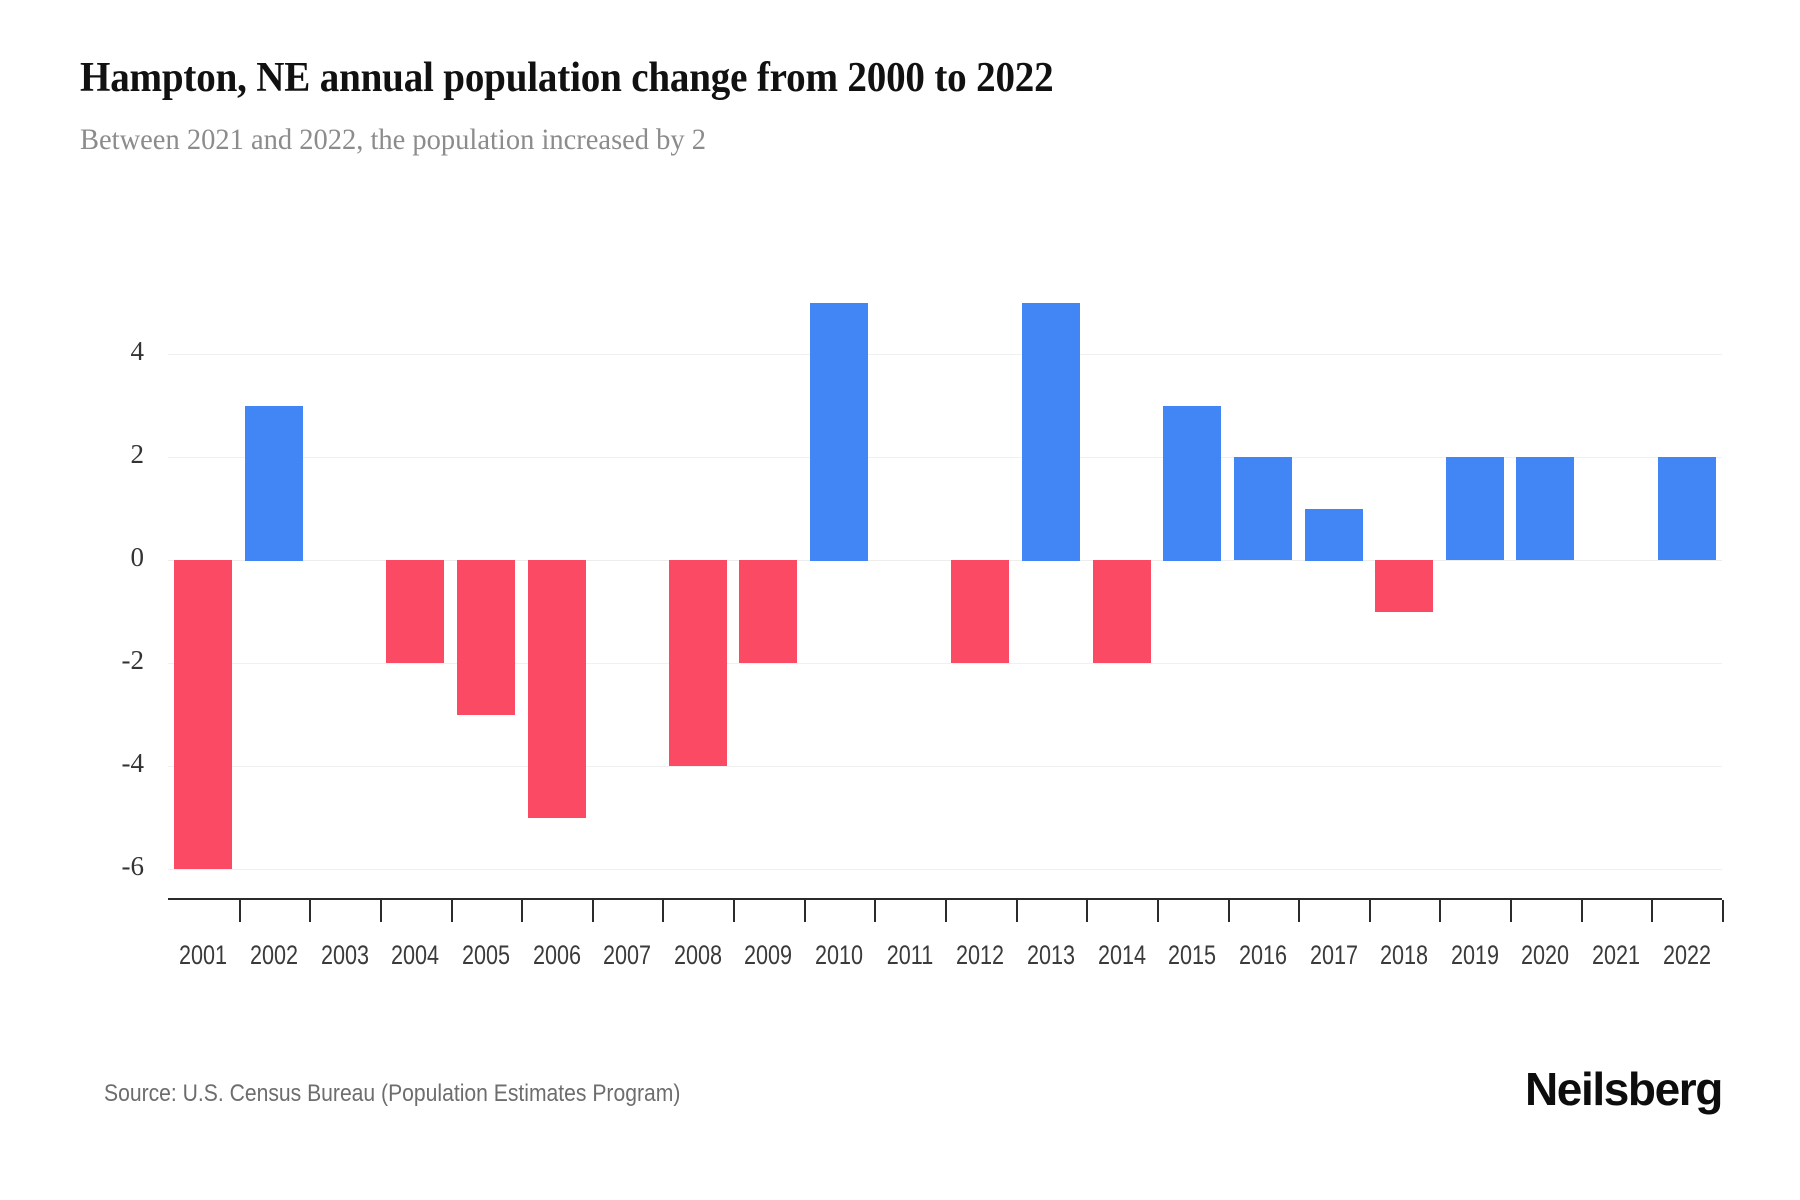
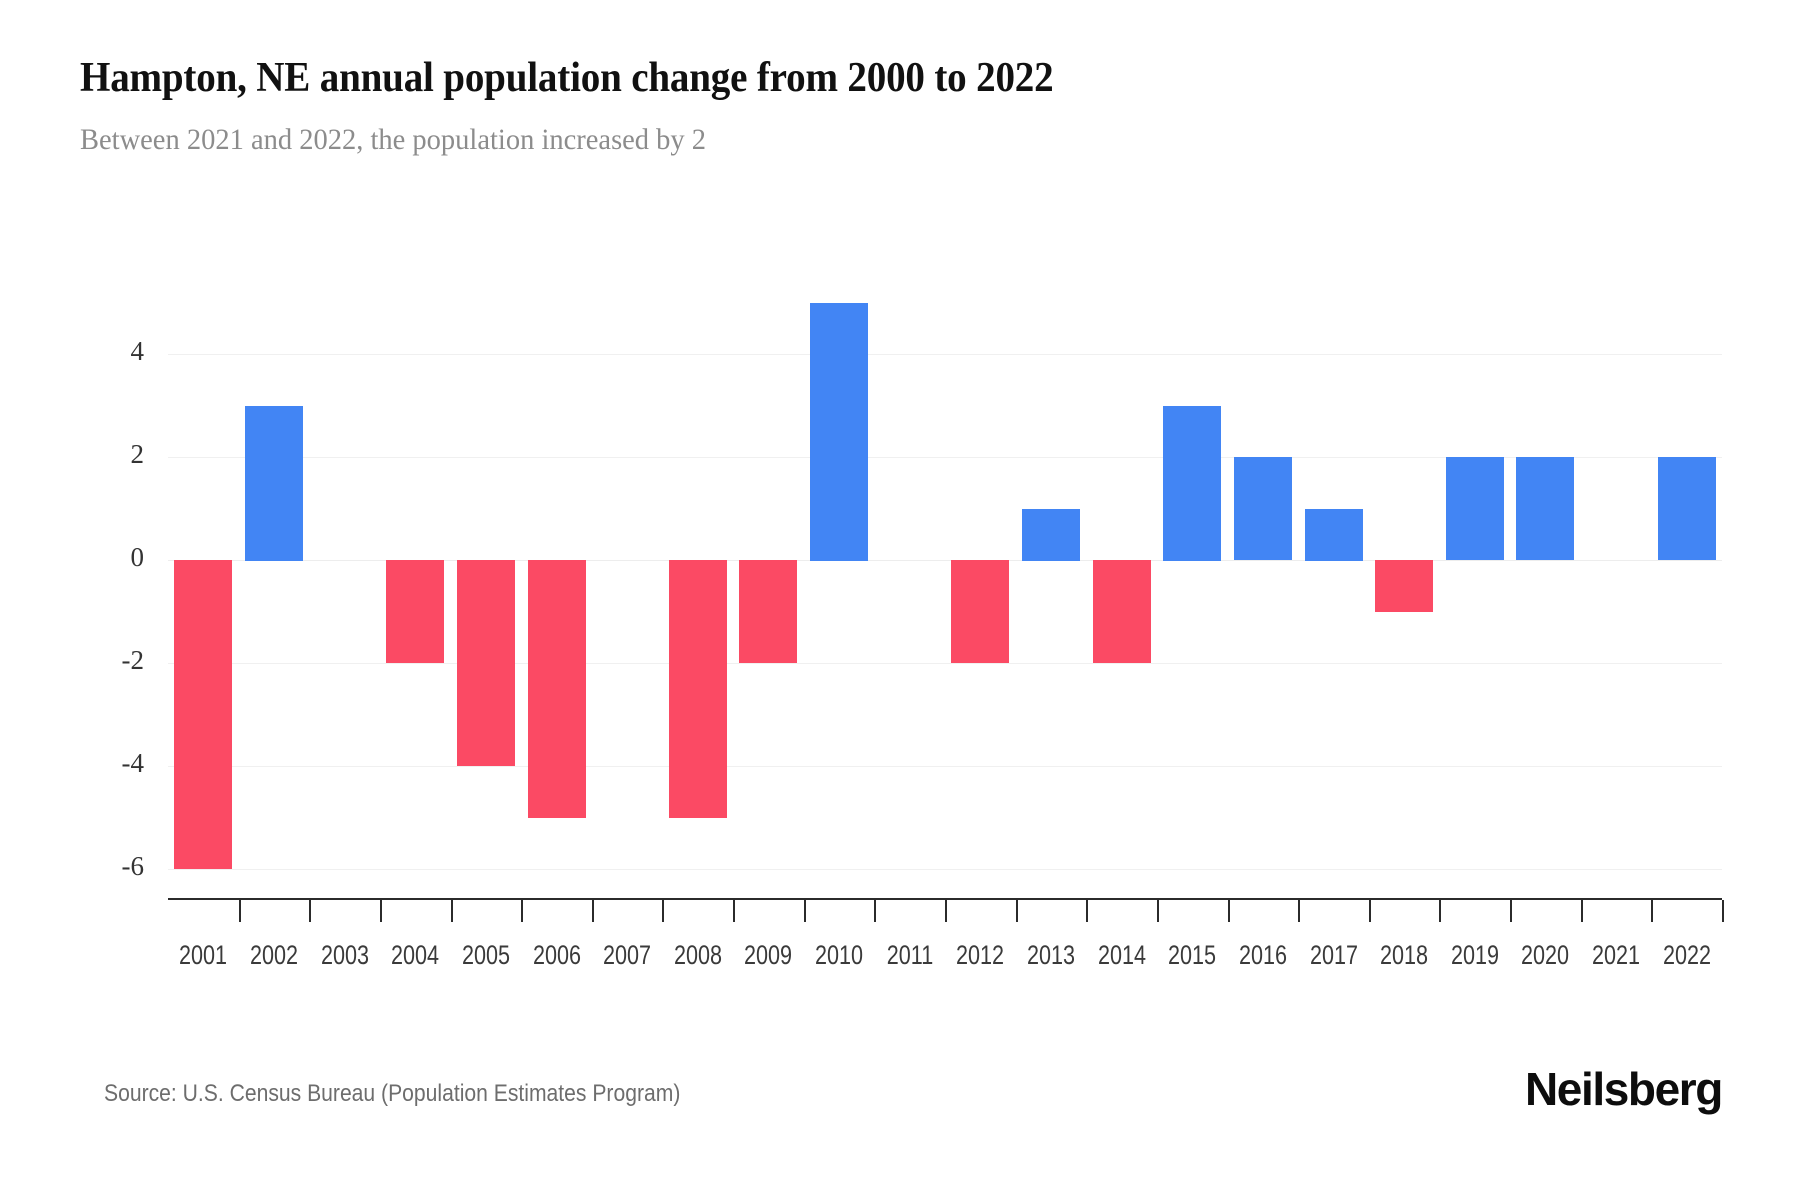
2005: -3 -> -4
2008: -4 -> -5
2013: 5 -> 1
